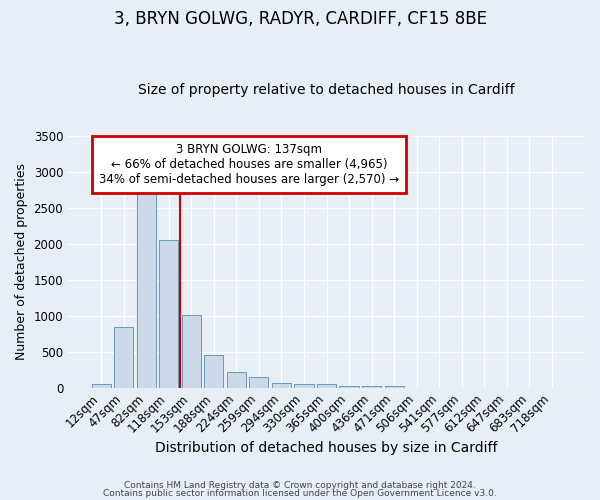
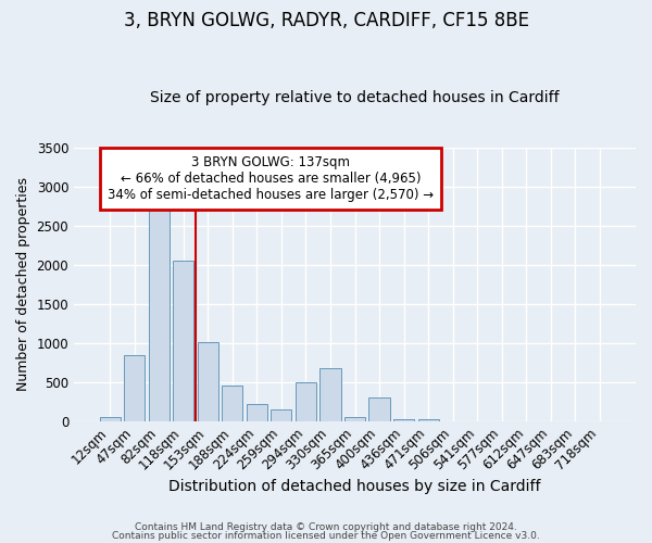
294sqm: 60 -> 500
330sqm: 50 -> 680
400sqm: 30 -> 300
